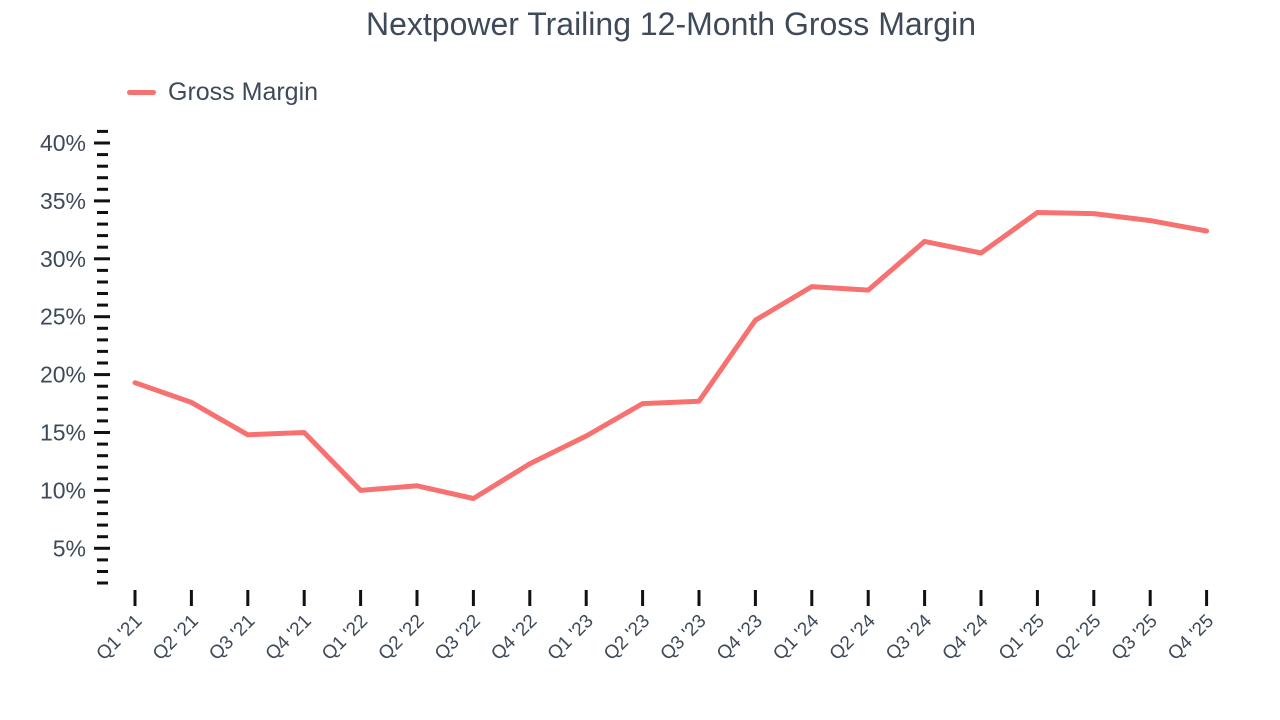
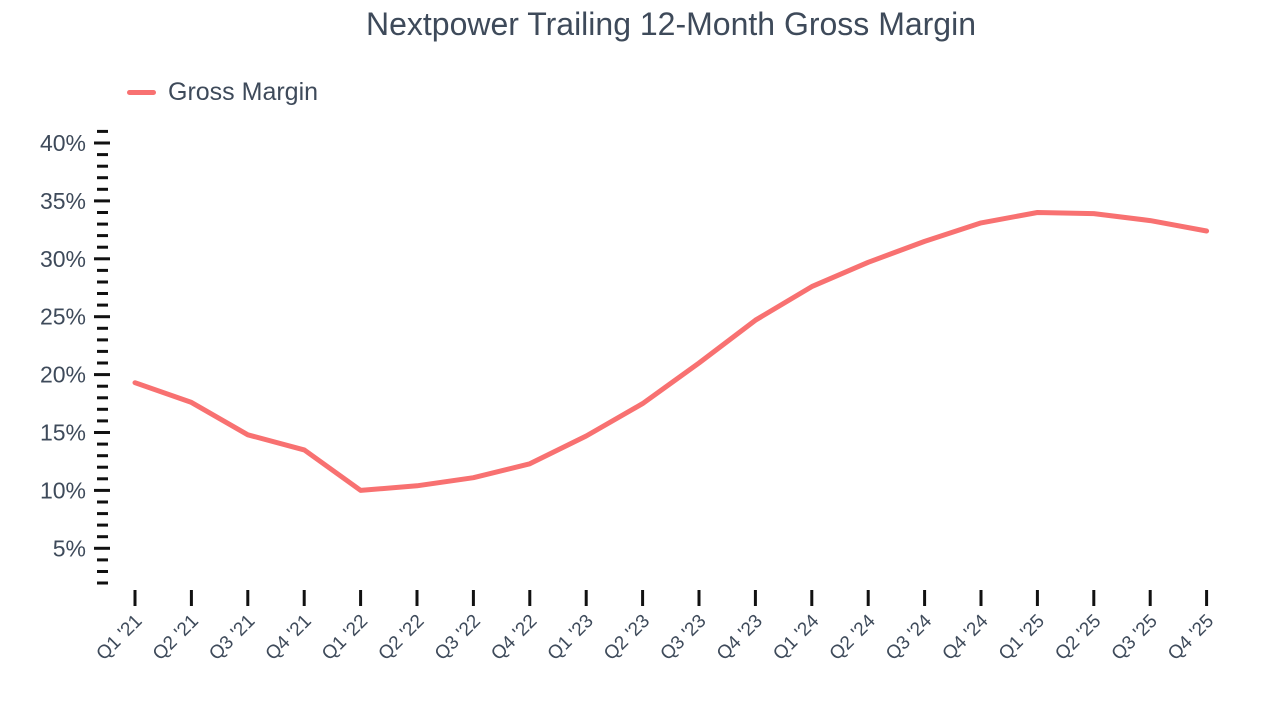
Q4 '21: 15.0% -> 13.5%
Q3 '22: 9.3% -> 11.1%
Q3 '23: 17.7% -> 21.0%
Q2 '24: 27.3% -> 29.7%
Q4 '24: 30.5% -> 33.1%
